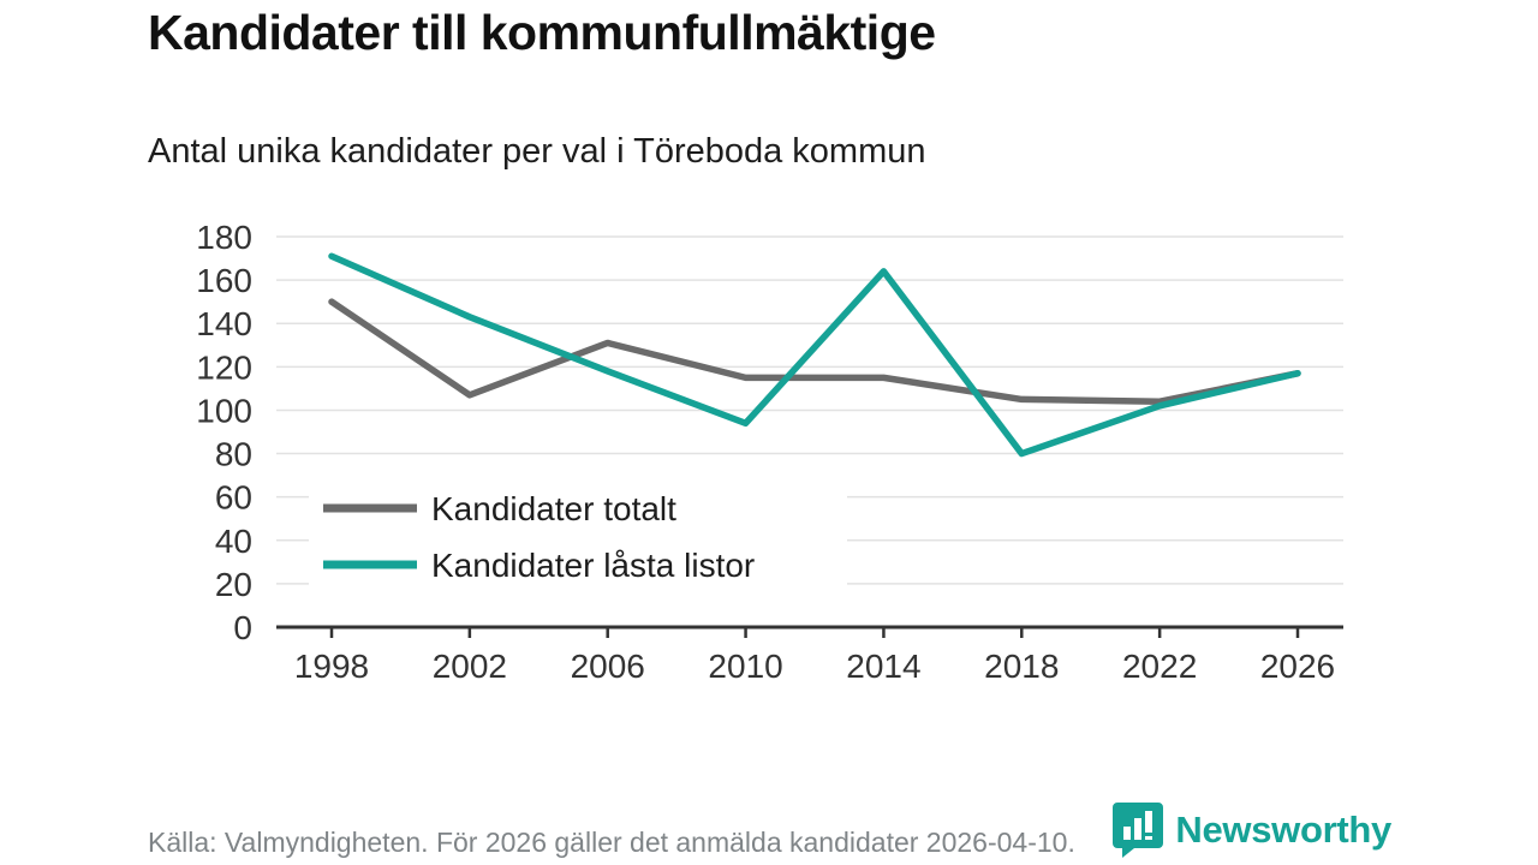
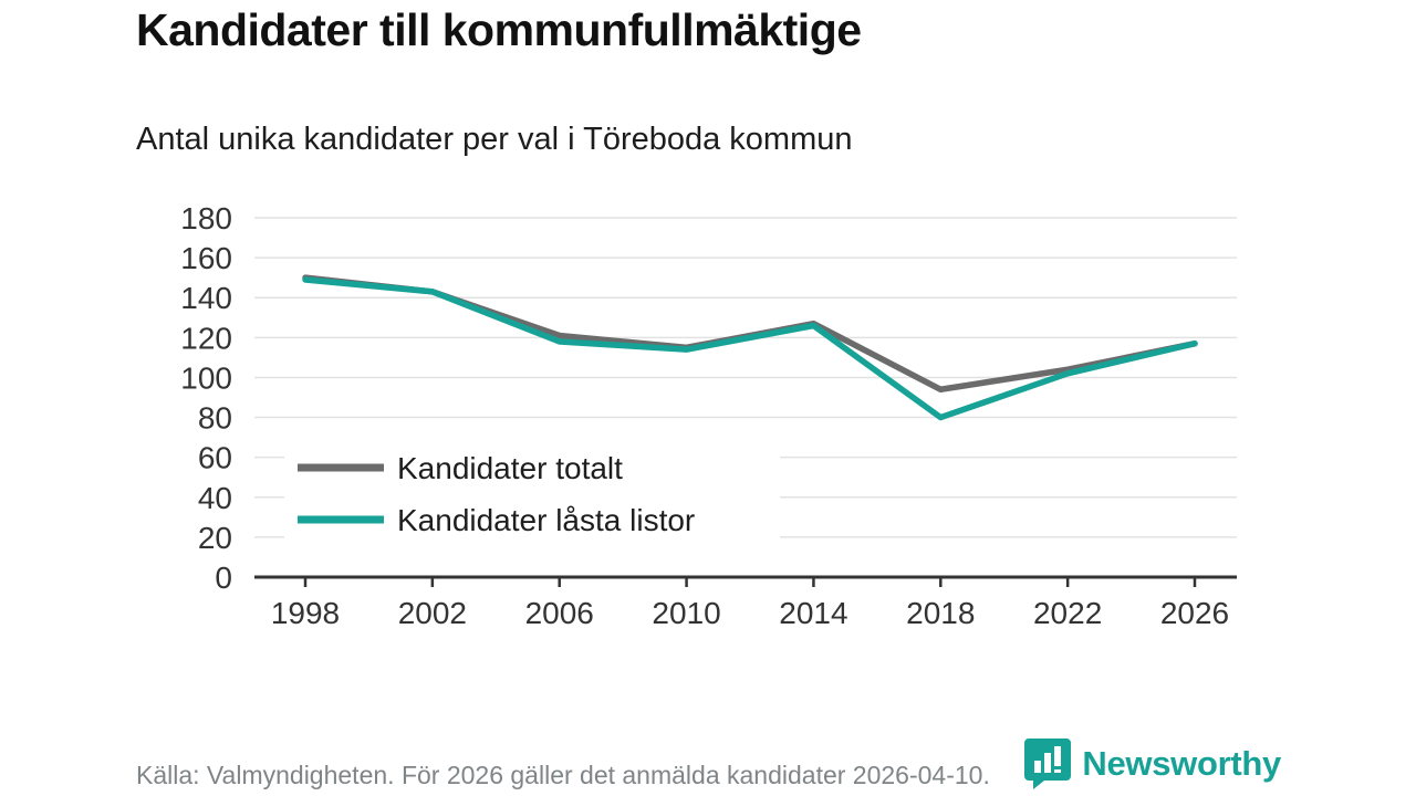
Kandidater låsta listor/1998: 171 -> 149
Kandidater totalt/2002: 107 -> 143
Kandidater totalt/2006: 131 -> 121
Kandidater låsta listor/2010: 94 -> 114
Kandidater totalt/2014: 115 -> 127
Kandidater låsta listor/2014: 164 -> 126
Kandidater totalt/2018: 105 -> 94
